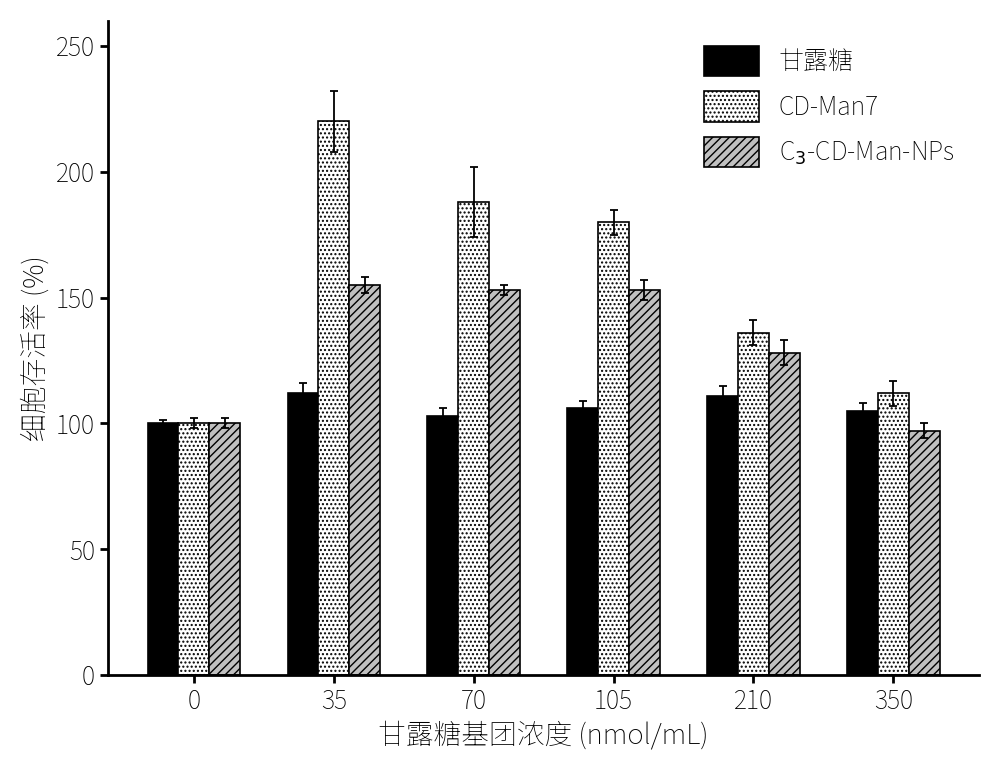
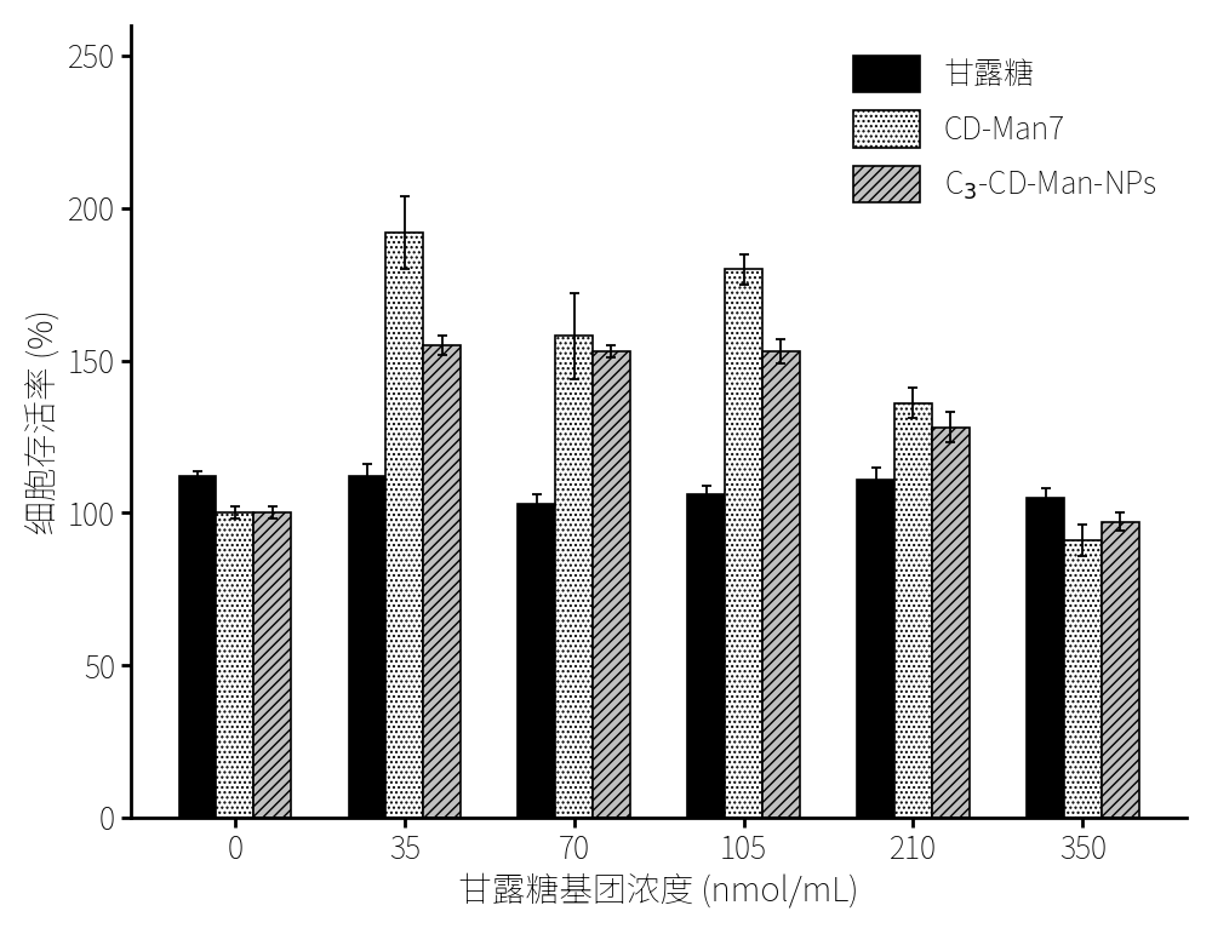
甘露糖/0: 100 -> 112
CD-Man7/35: 220 -> 192
CD-Man7/70: 188 -> 158
CD-Man7/350: 112 -> 91
